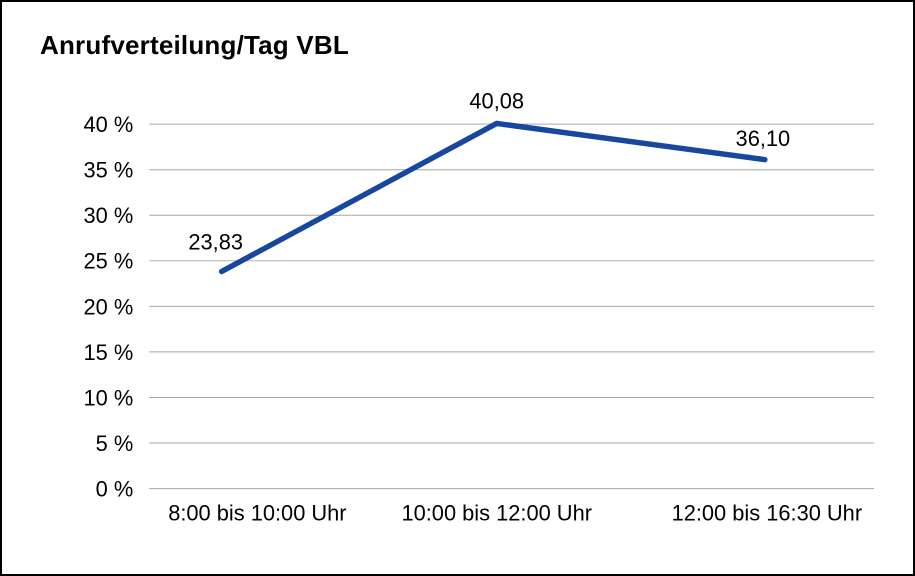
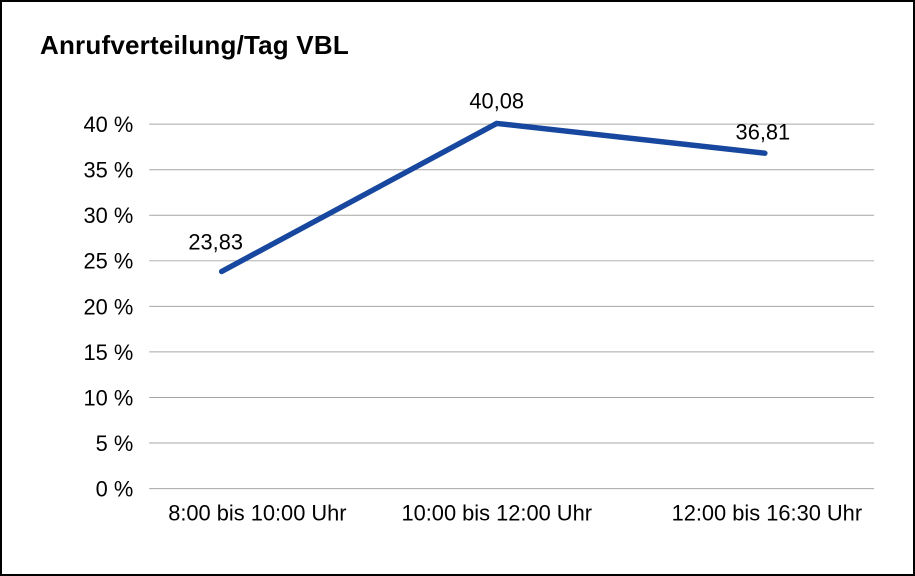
12:00 bis 16:30 Uhr: 36,10 -> 36,81
